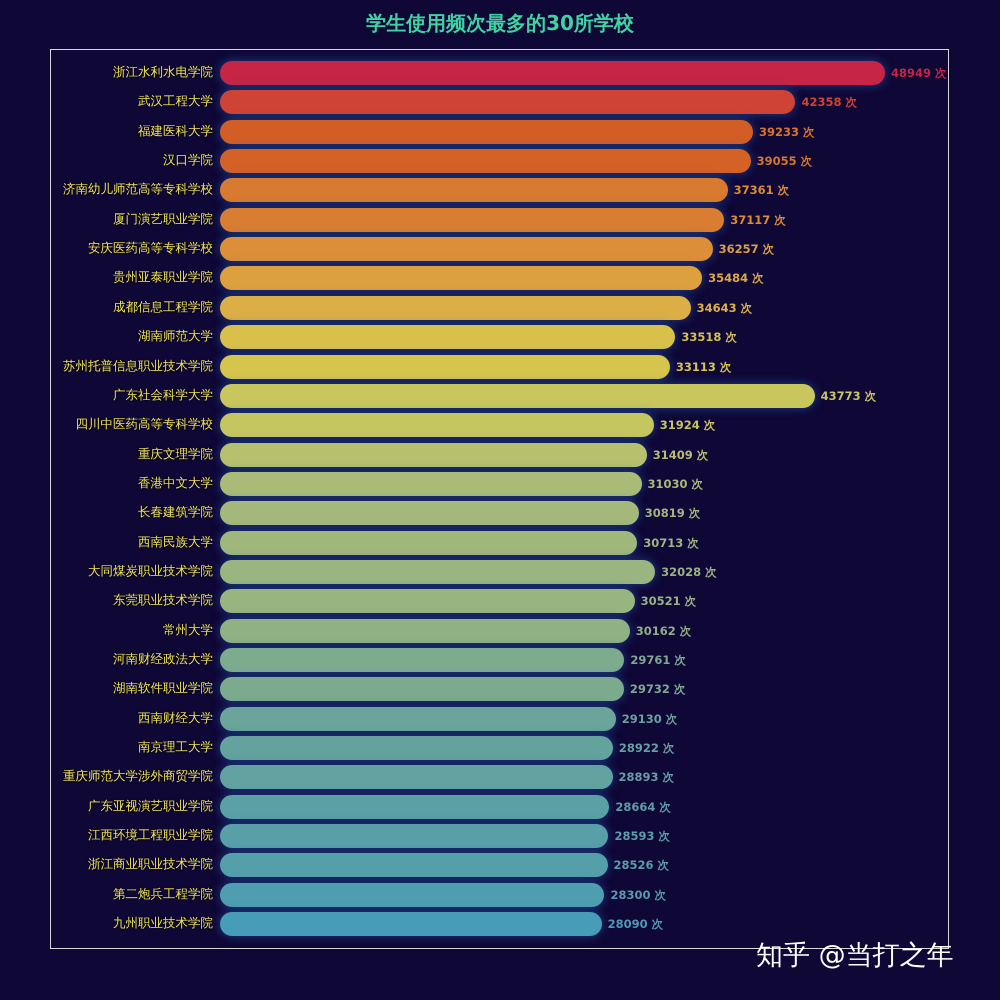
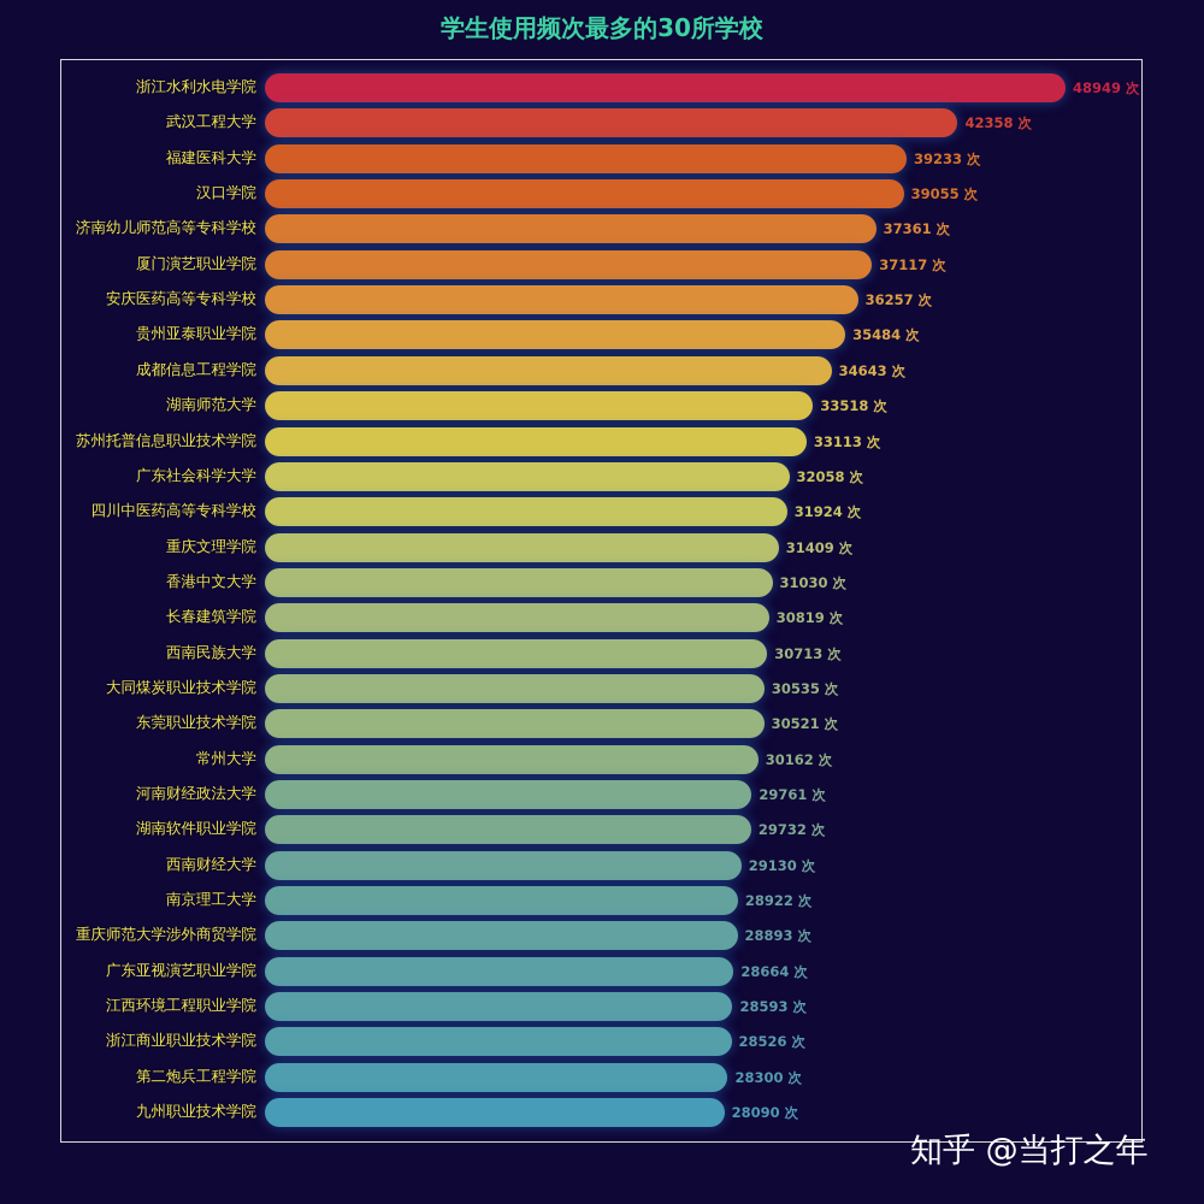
广东社会科学大学: 43773 -> 32058
大同煤炭职业技术学院: 32028 -> 30535
